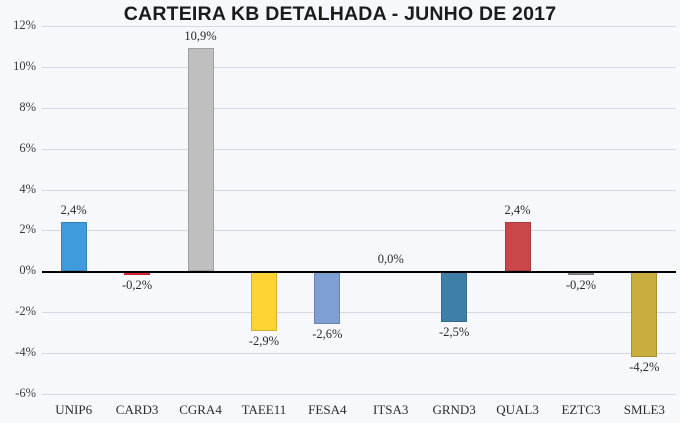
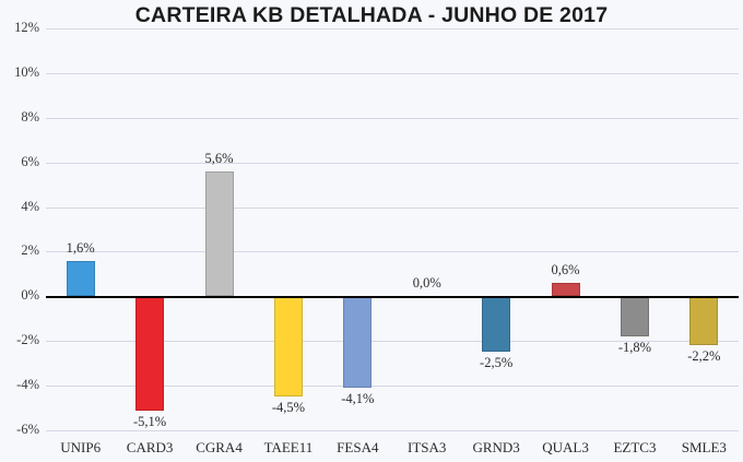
UNIP6: 2,4% -> 1,6%
CARD3: -0,2% -> -5,1%
CGRA4: 10,9% -> 5,6%
TAEE11: -2,9% -> -4,5%
FESA4: -2,6% -> -4,1%
QUAL3: 2,4% -> 0,6%
EZTC3: -0,2% -> -1,8%
SMLE3: -4,2% -> -2,2%
